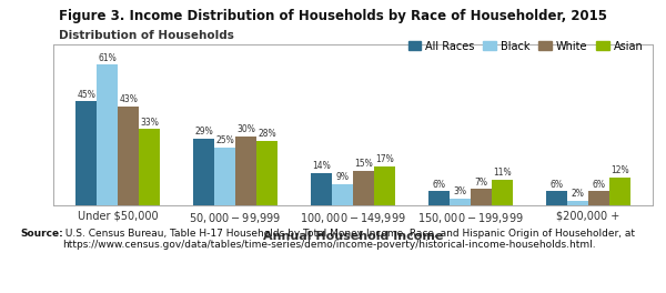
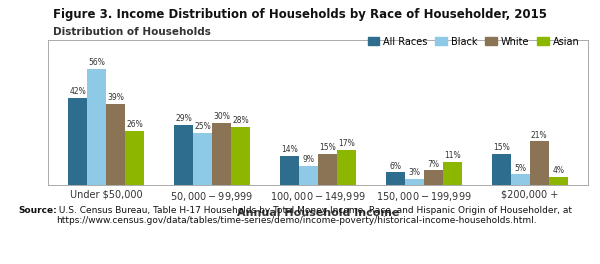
All Races/Under $50,000: 45% -> 42%
Black/Under $50,000: 61% -> 56%
White/Under $50,000: 43% -> 39%
Asian/Under $50,000: 33% -> 26%
All Races/$200,000 +: 6% -> 15%
Black/$200,000 +: 2% -> 5%
White/$200,000 +: 6% -> 21%
Asian/$200,000 +: 12% -> 4%
